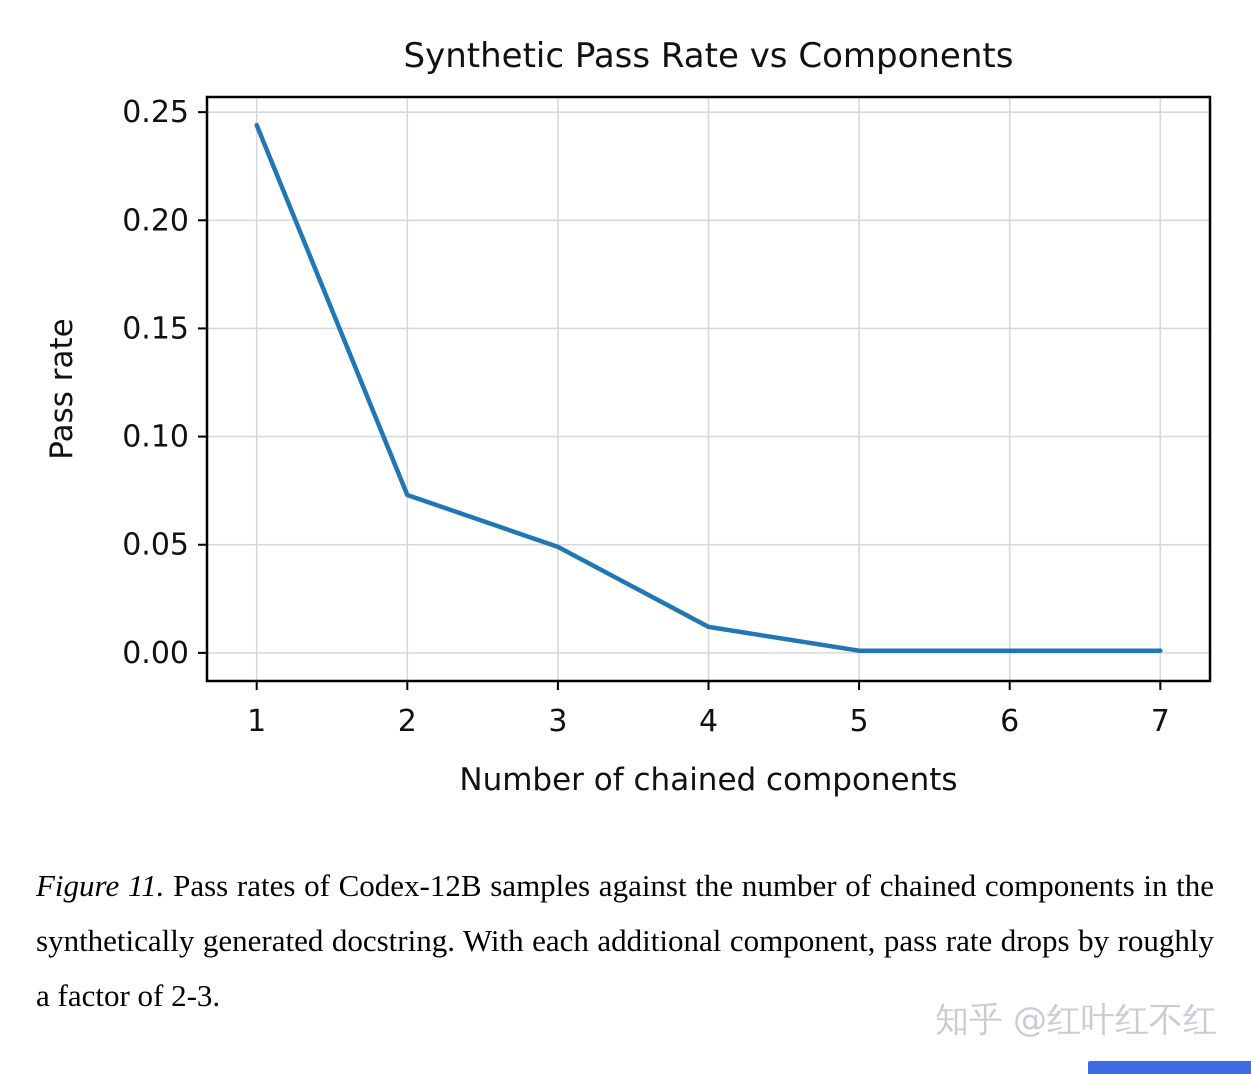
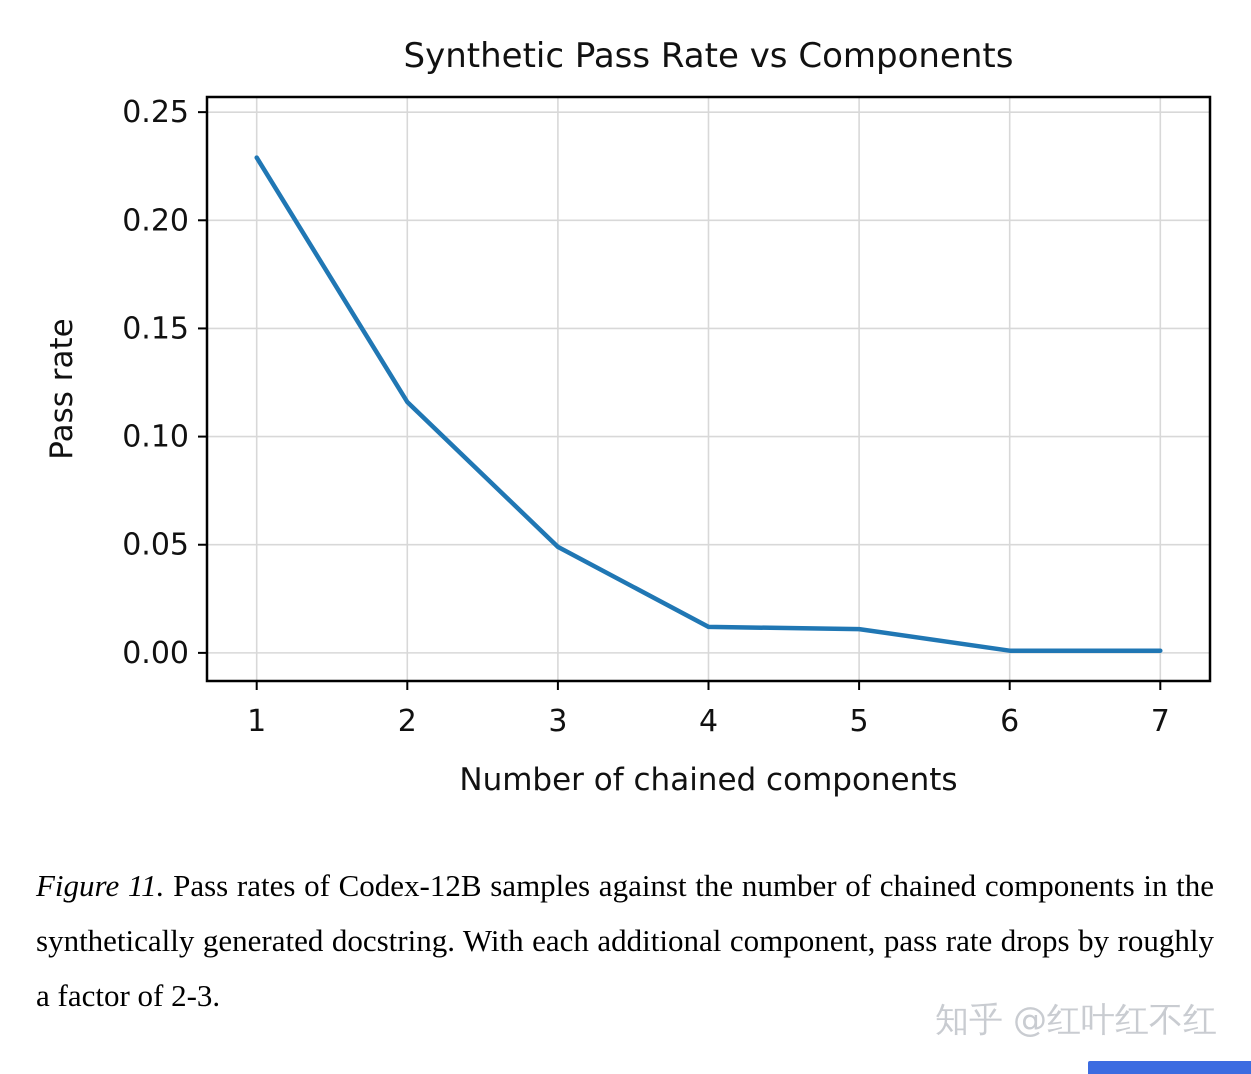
1: 0.244 -> 0.229
2: 0.073 -> 0.116
5: 0.001 -> 0.011
